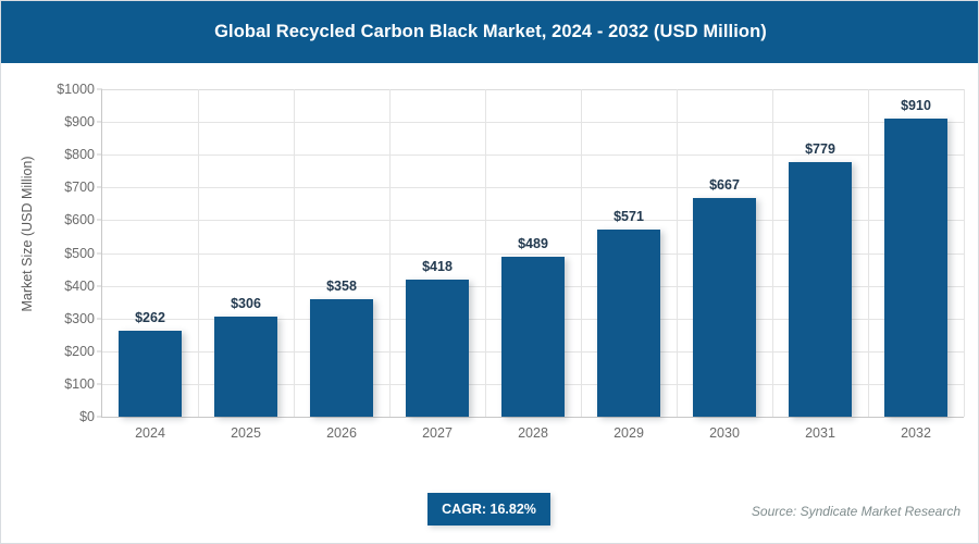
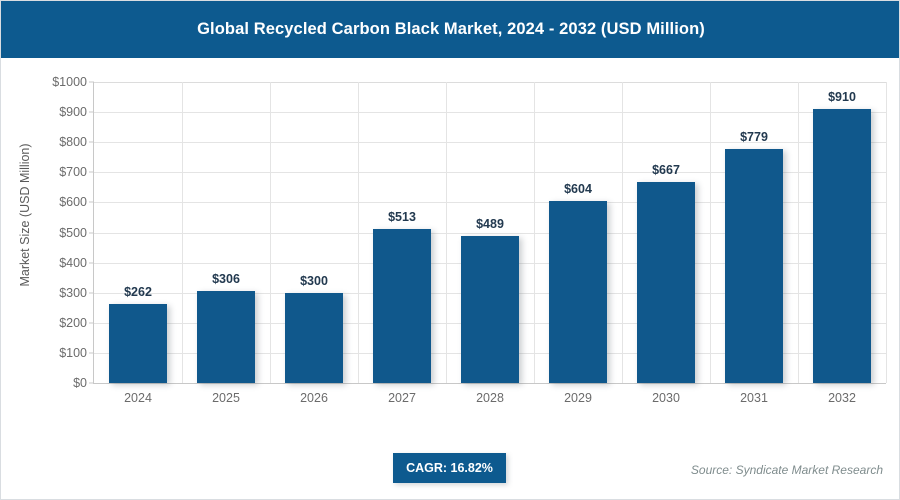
2026: $358 -> $300
2027: $418 -> $513
2029: $571 -> $604
